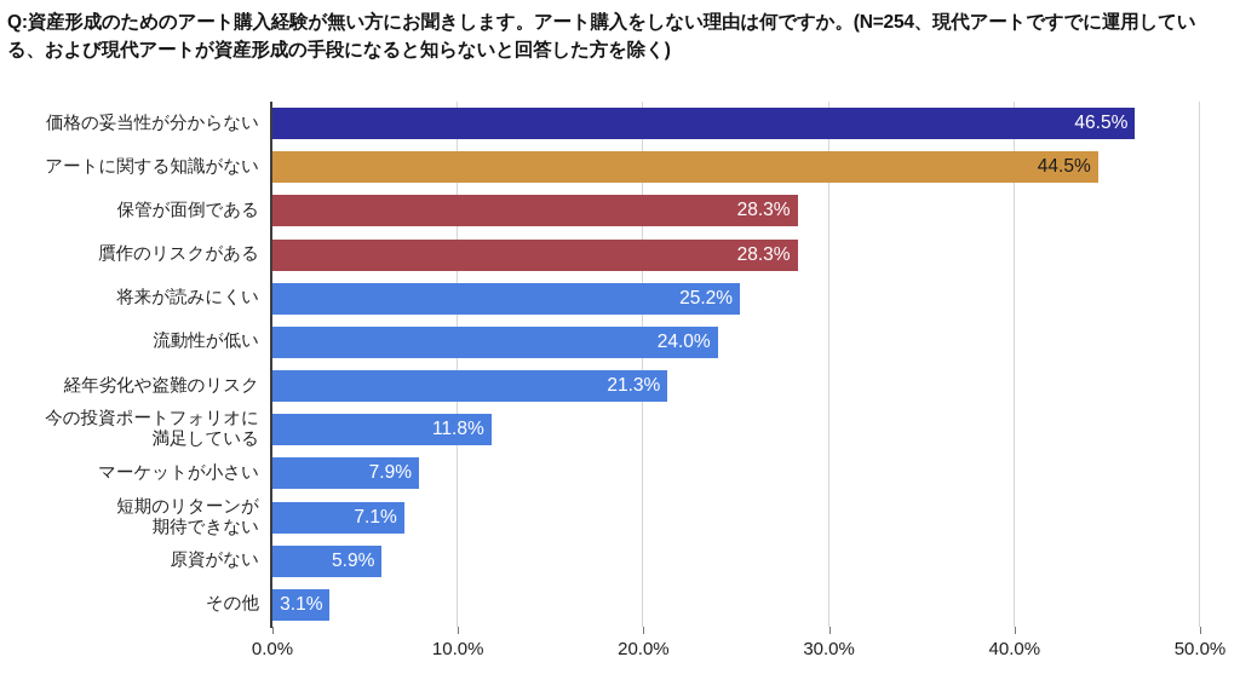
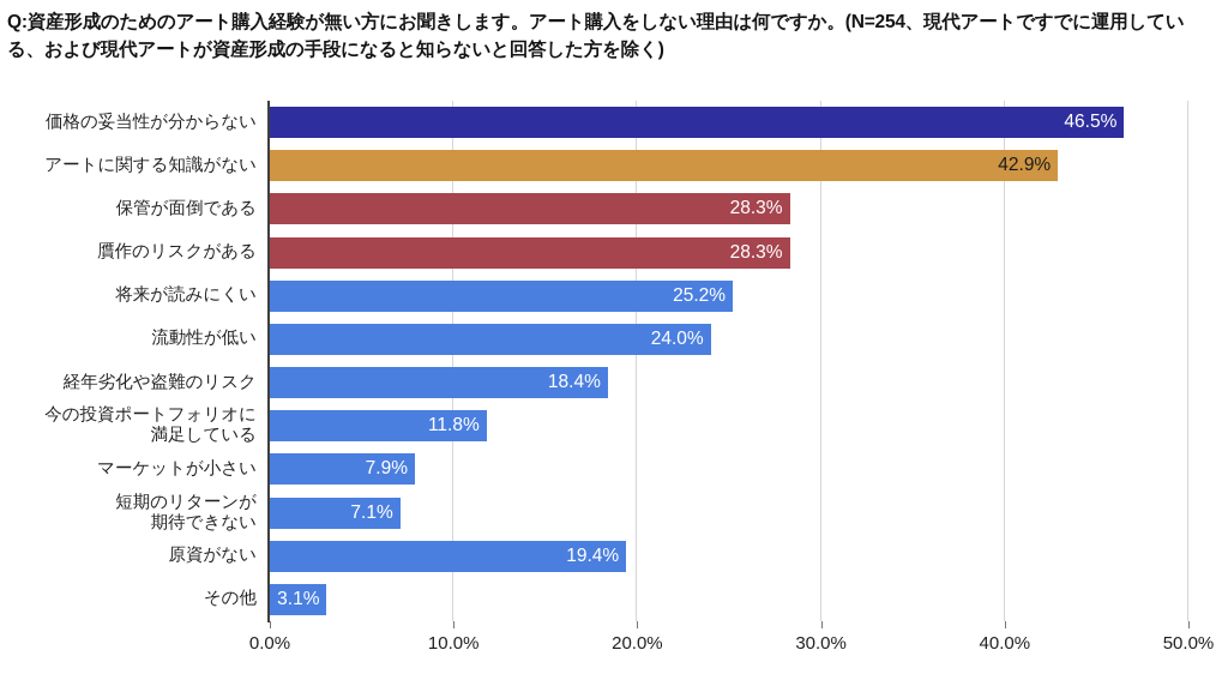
アートに関する知識がない: 44.5% -> 42.9%
経年劣化や盗難のリスク: 21.3% -> 18.4%
原資がない: 5.9% -> 19.4%
